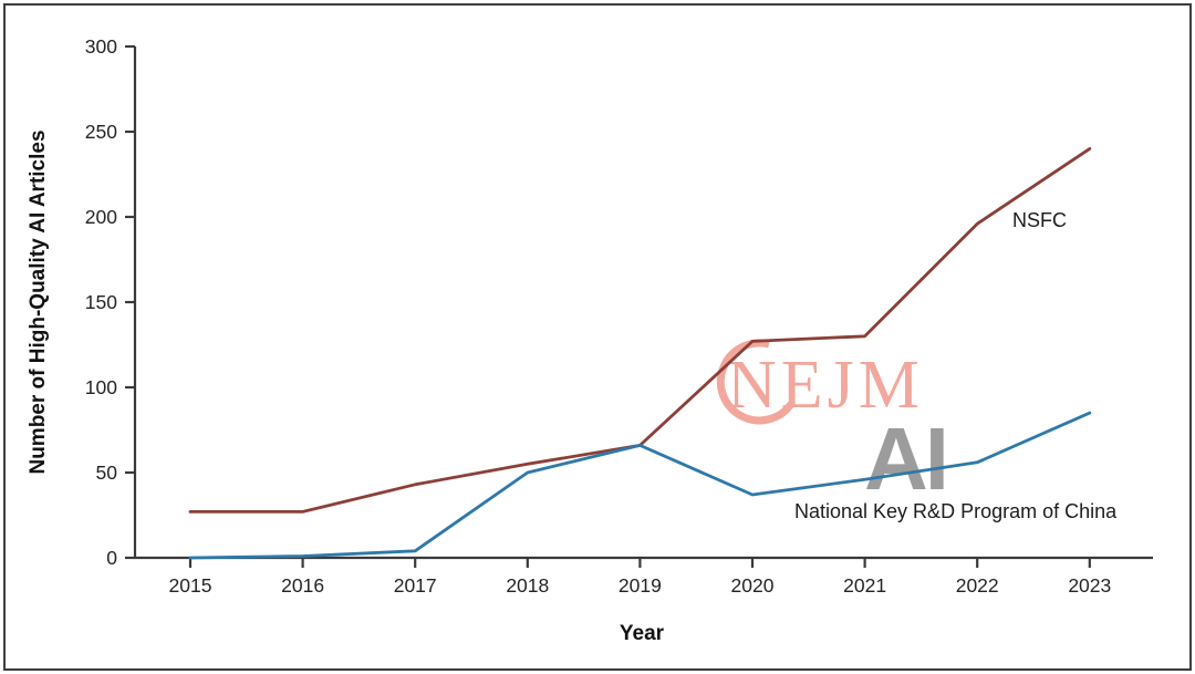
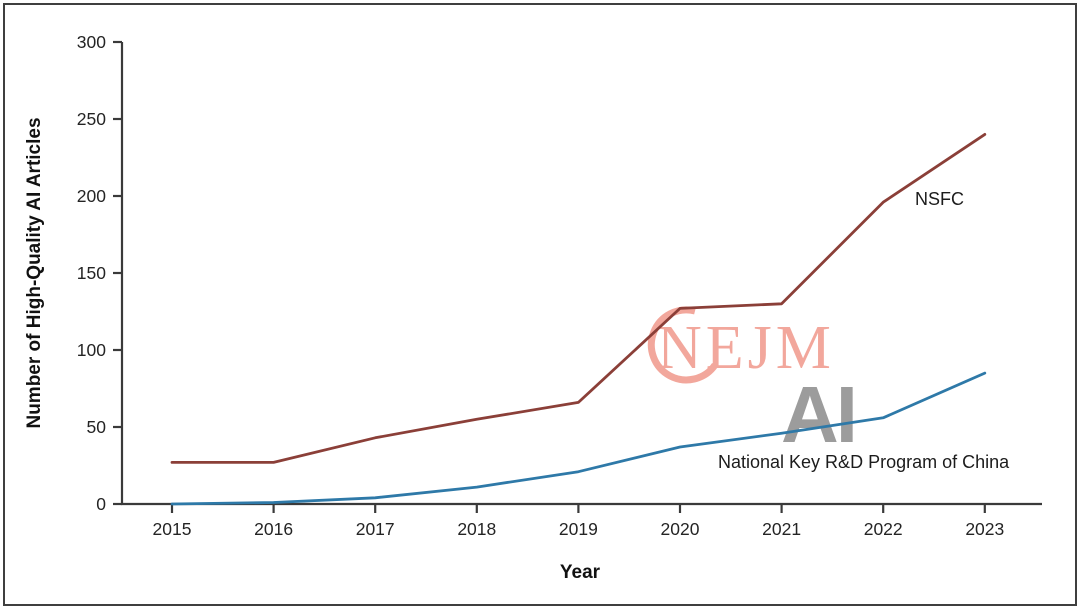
National Key R&D Program of China/2018: 50 -> 11
National Key R&D Program of China/2019: 66 -> 21
